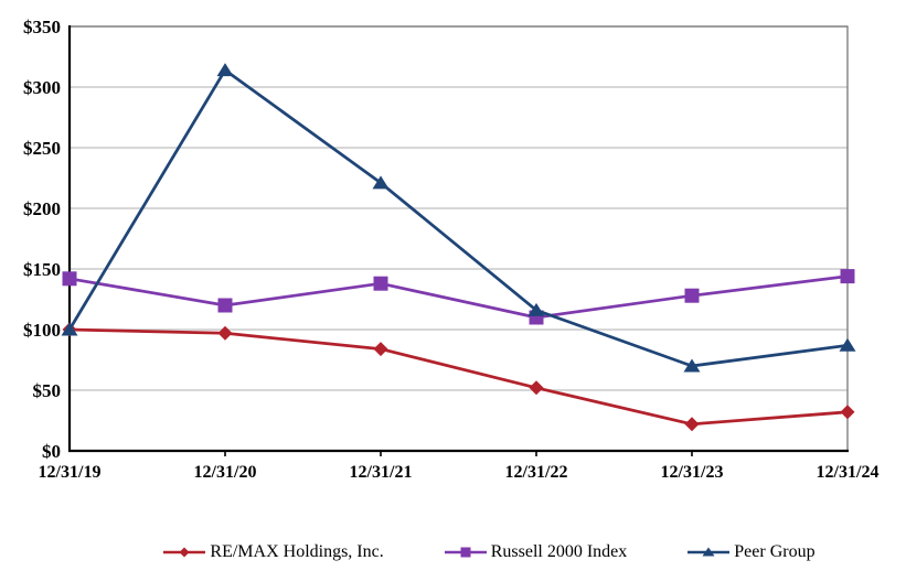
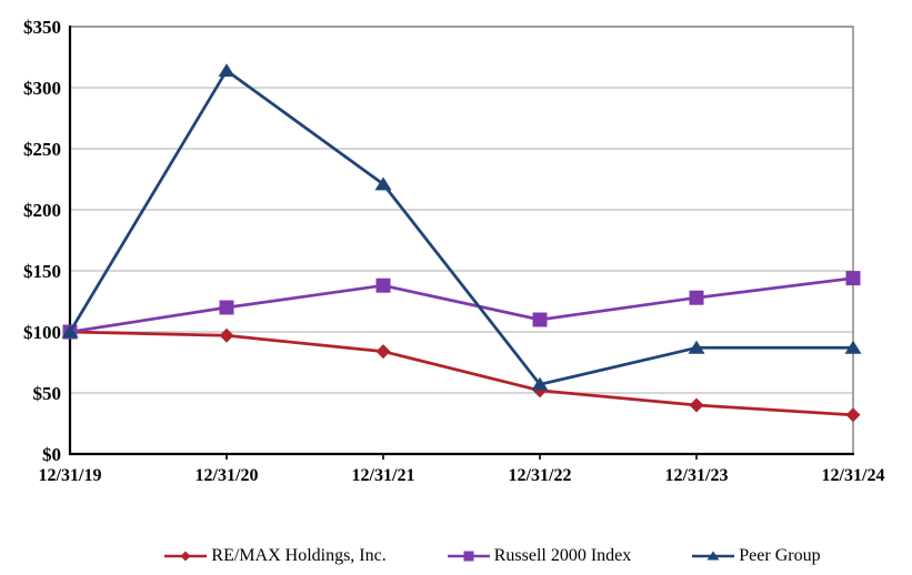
Russell 2000 Index/12/31/19: $142 -> $100
Peer Group/12/31/22: $116 -> $57
RE/MAX Holdings, Inc./12/31/23: $22 -> $40
Peer Group/12/31/23: $70 -> $87
